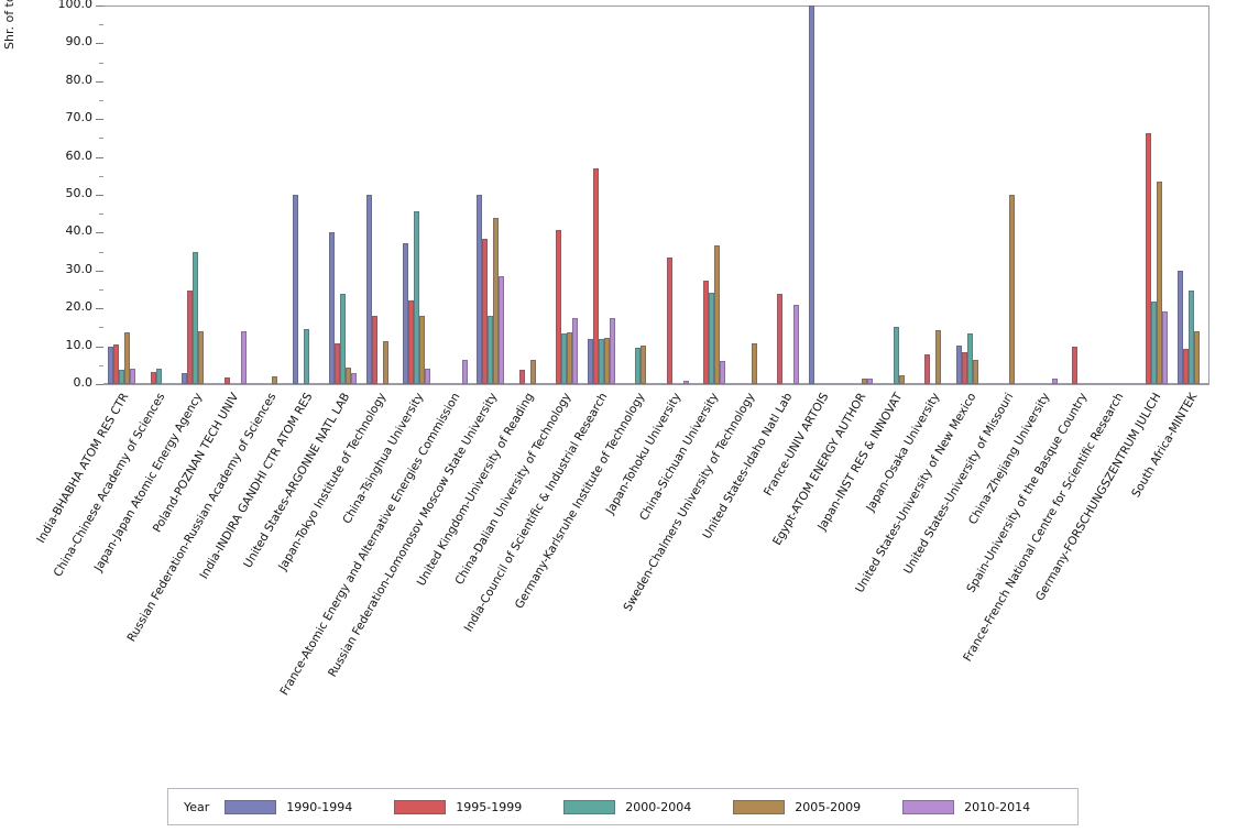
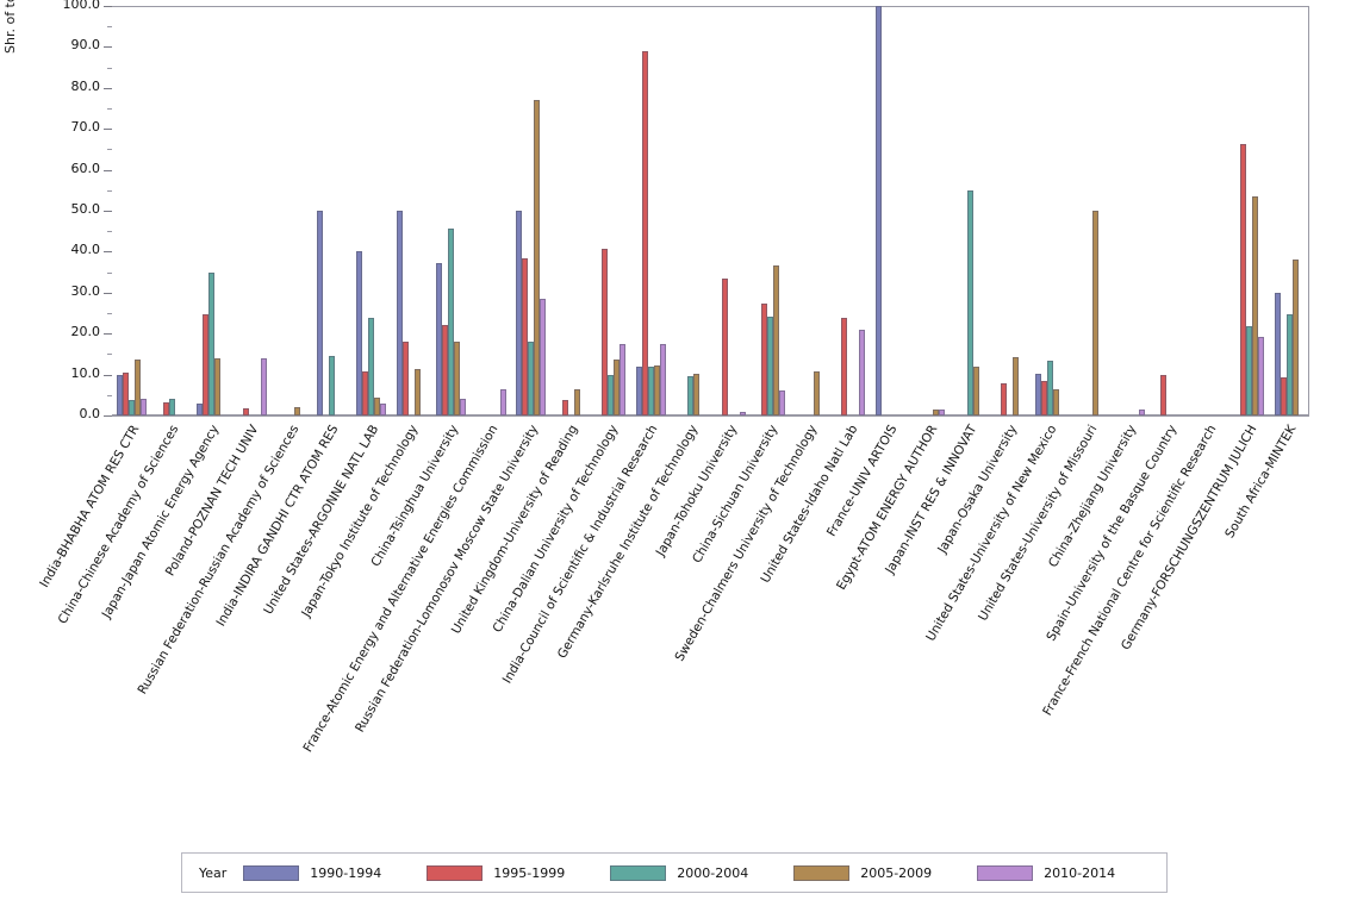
2005-2009/Russian Federation-Lomonosov Moscow State University: 44 -> 77
2000-2004/China-Dalian University of Technology: 13 -> 10
1995-1999/India-Council of Scientific & Industrial Research: 57 -> 89
2000-2004/Japan-INST RES & INNOVAT: 15 -> 55
2005-2009/Japan-INST RES & INNOVAT: 2 -> 12
2005-2009/South Africa-MINTEK: 14 -> 38
